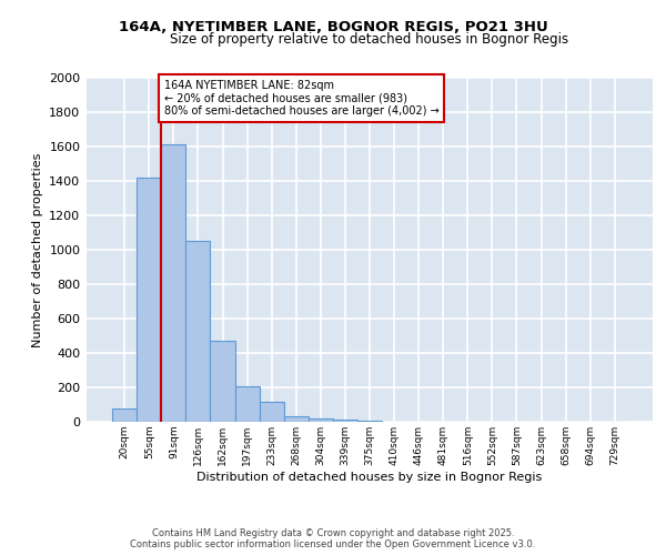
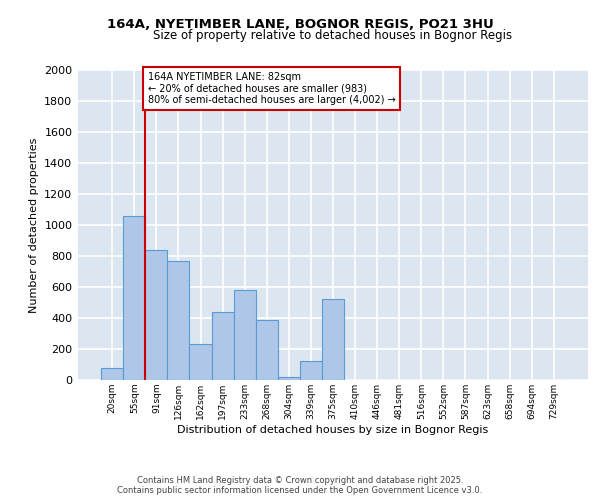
55sqm: 1420 -> 1060
91sqm: 1610 -> 840
126sqm: 1050 -> 770
162sqm: 470 -> 230
197sqm: 200 -> 440
233sqm: 120 -> 580
268sqm: 40 -> 390
339sqm: 10 -> 120
375sqm: 0 -> 520
